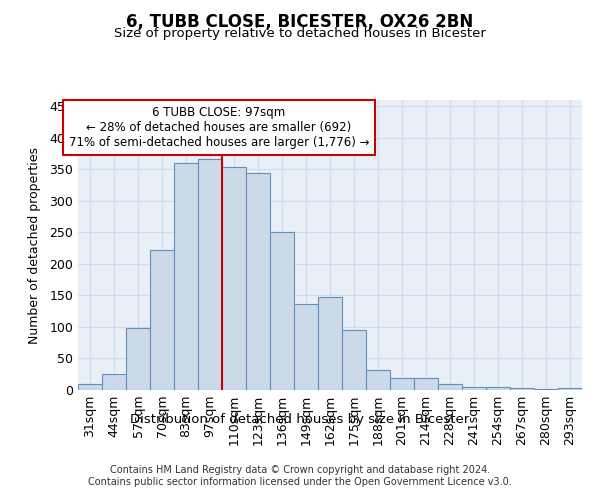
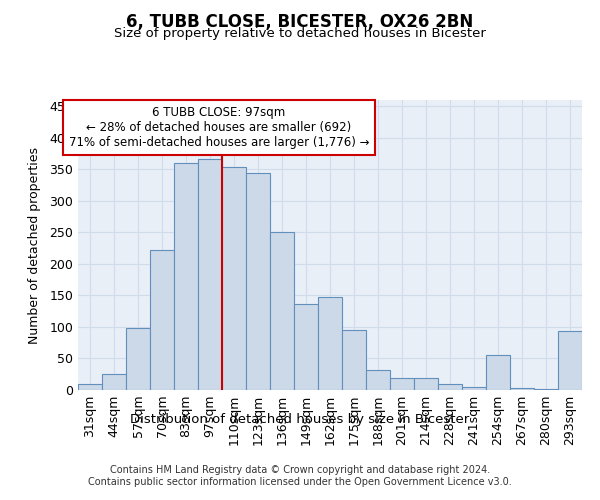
254sqm: 5 -> 56
293sqm: 3 -> 94
